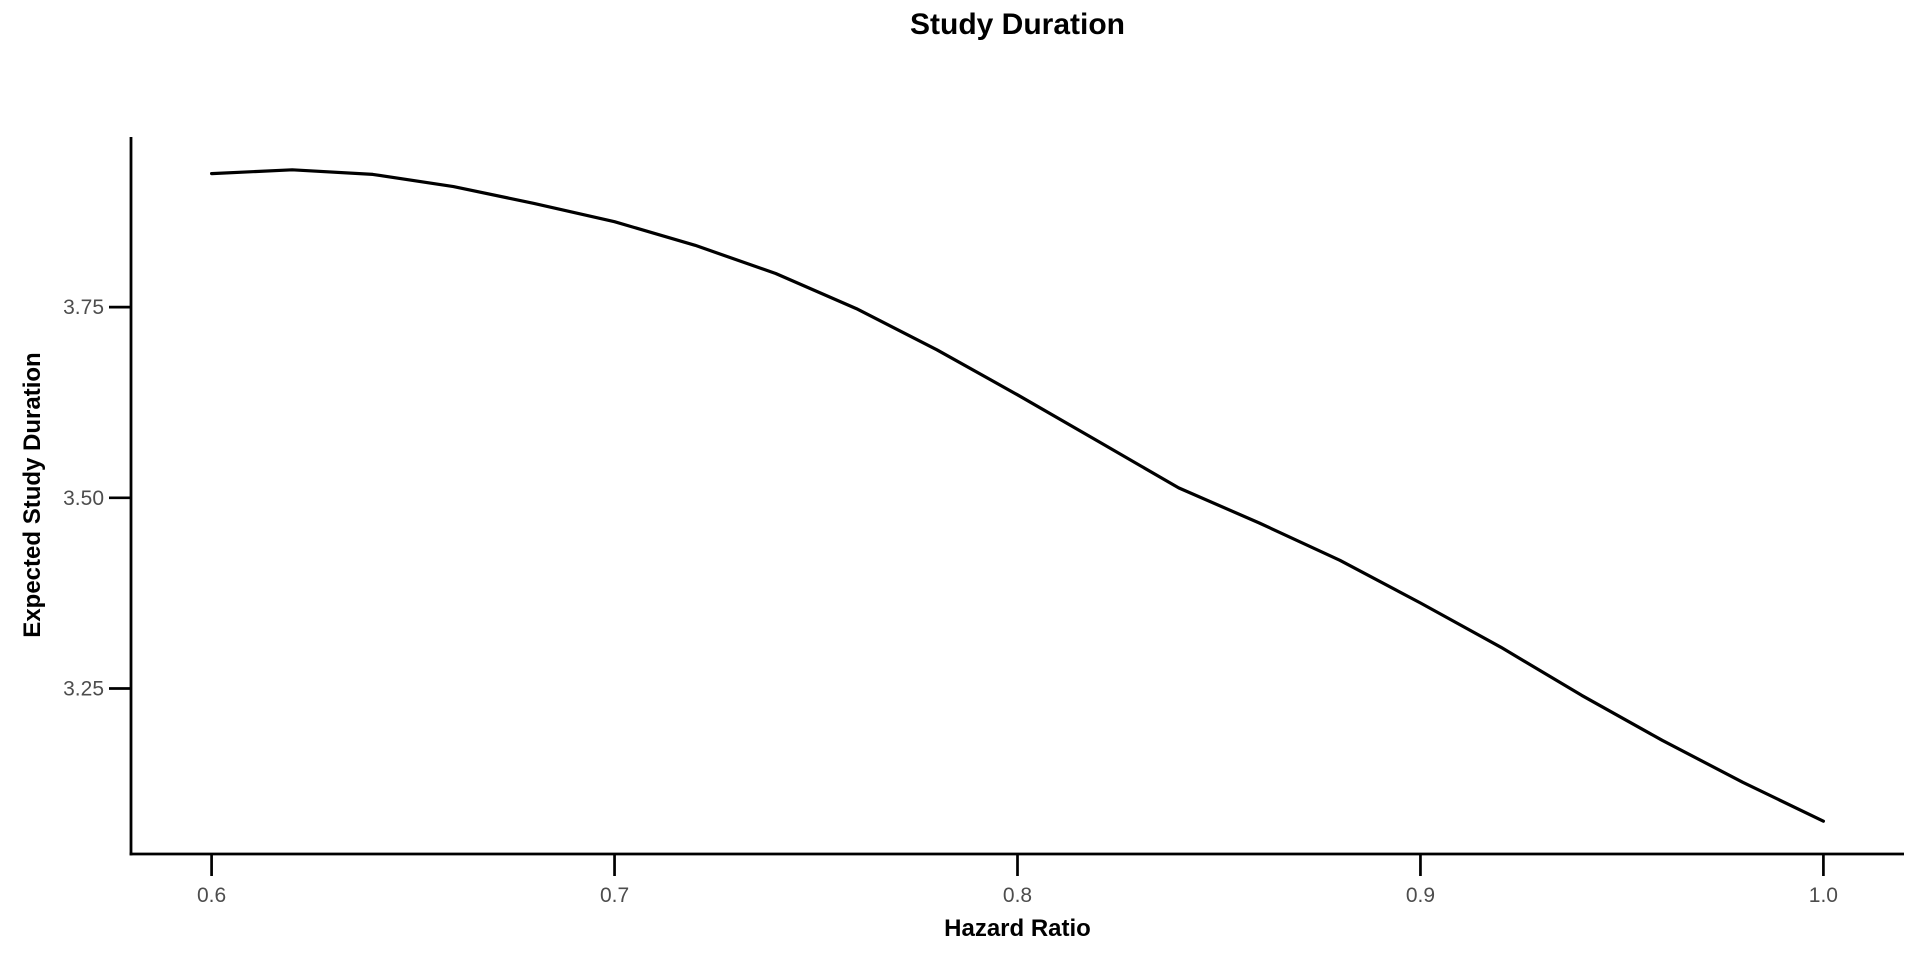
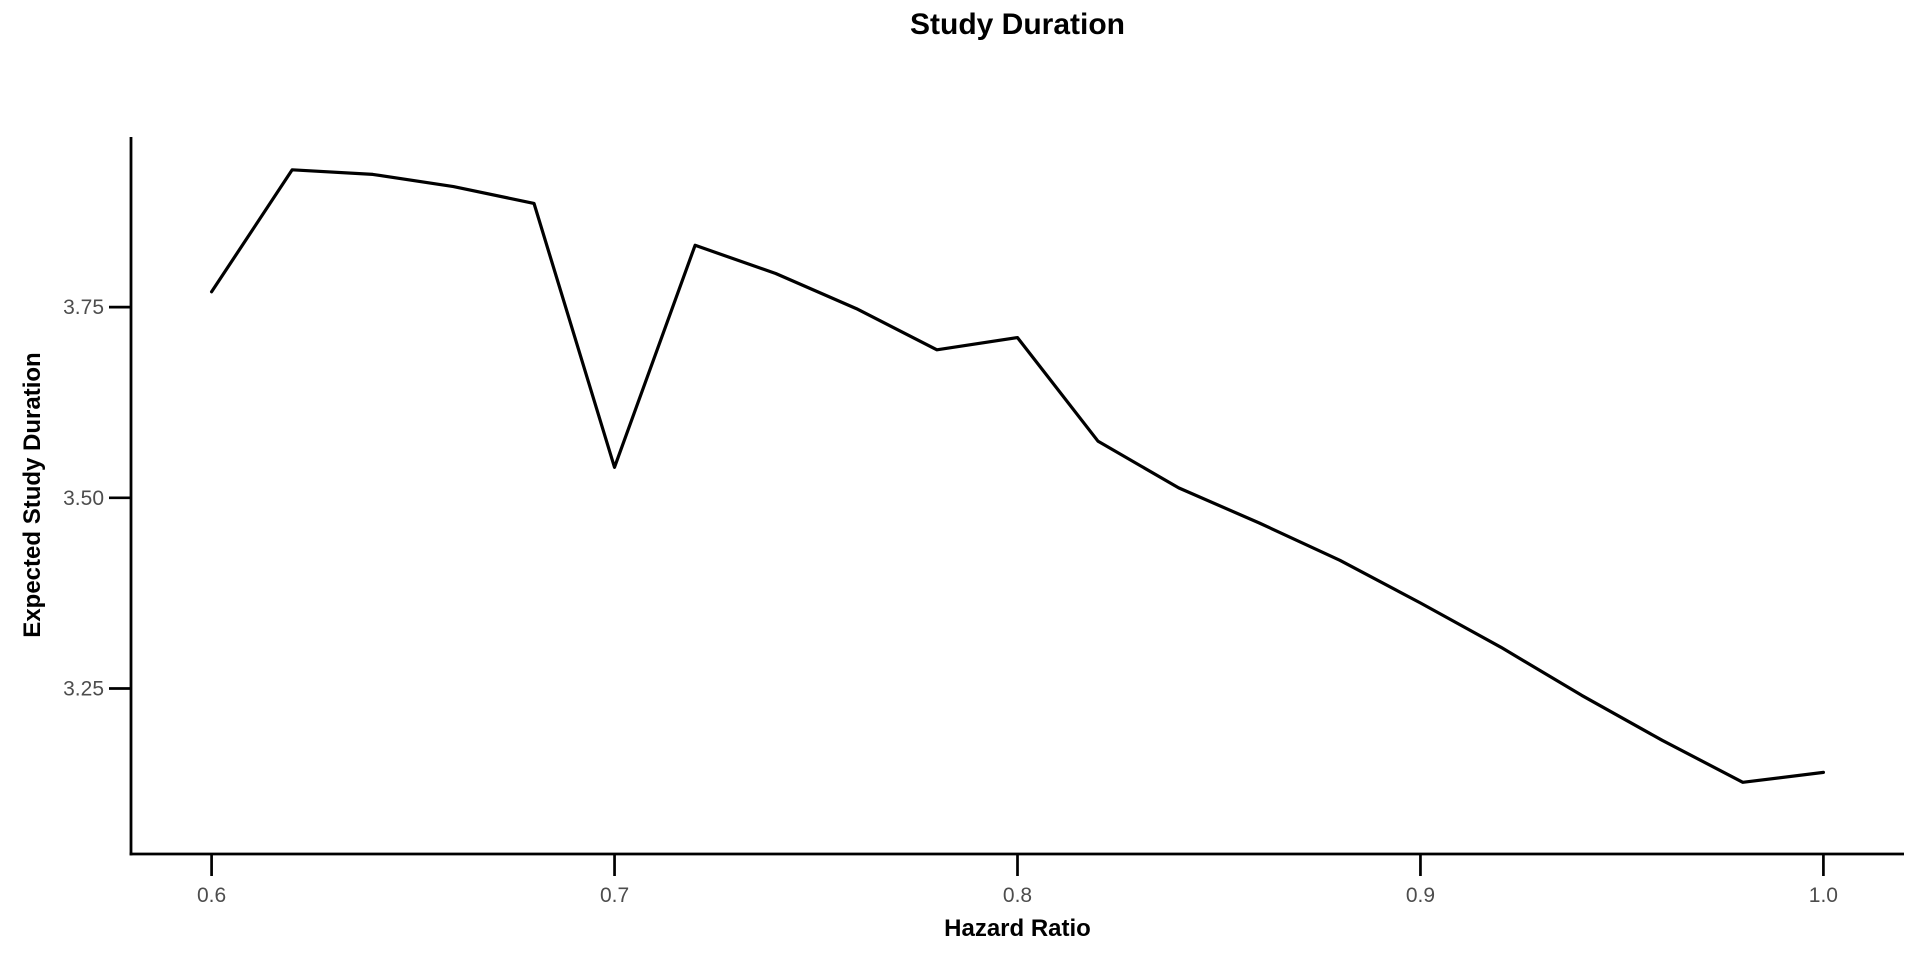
0.6: 3.92 -> 3.77
0.7: 3.86 -> 3.54
0.8: 3.63 -> 3.71
1.0: 3.08 -> 3.14
